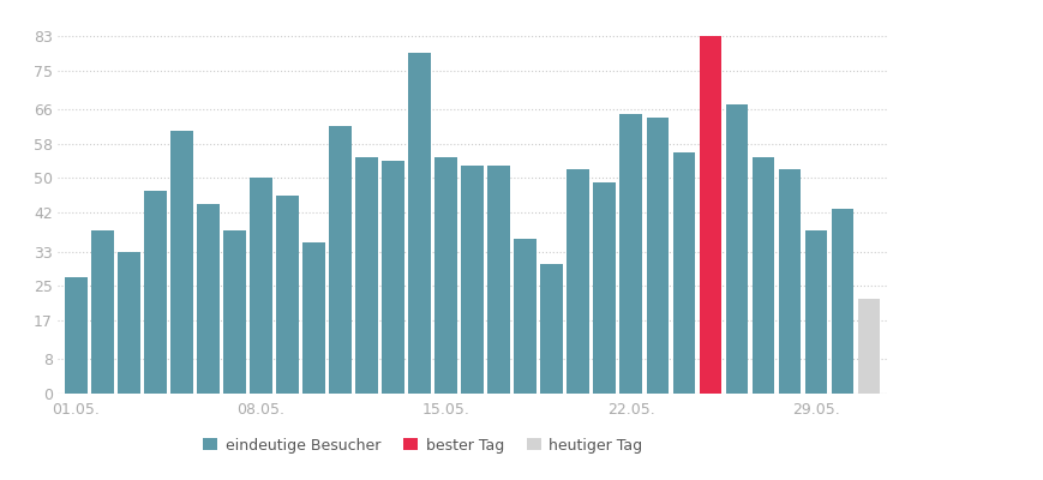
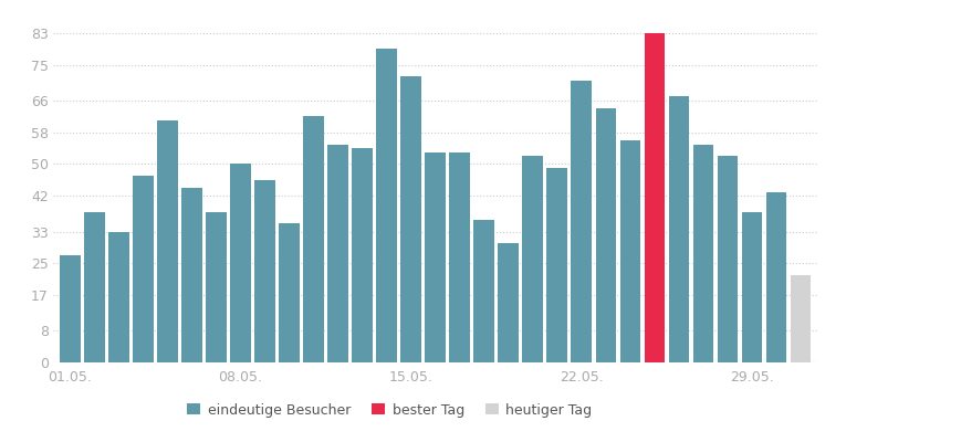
15.05.: 55 -> 72
22.05.: 65 -> 71
